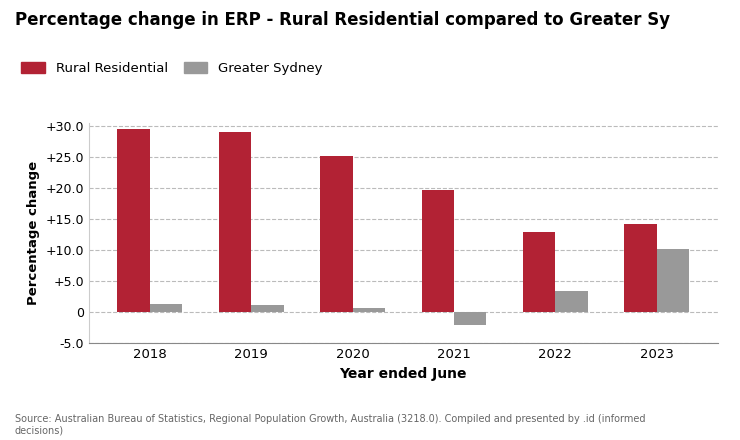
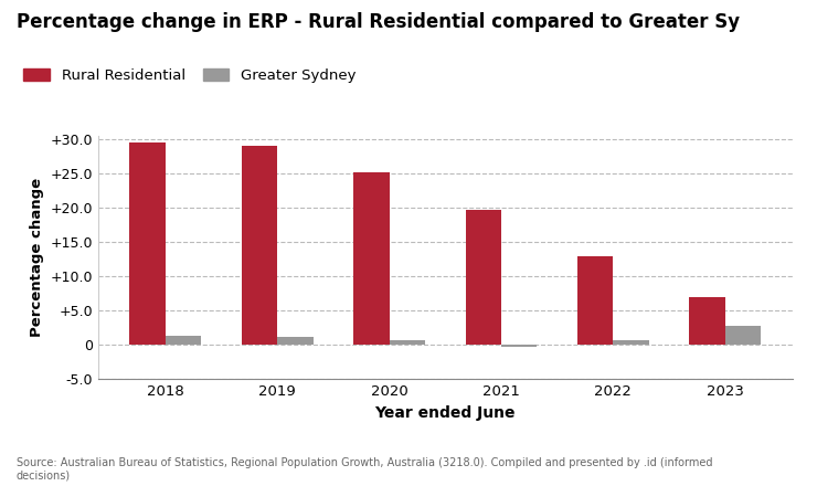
Greater Sydney/2021: -2.0 -> -0.3
Greater Sydney/2022: 3.4 -> 0.7
Rural Residential/2023: 14.2 -> 7.0
Greater Sydney/2023: 10.2 -> 2.8
